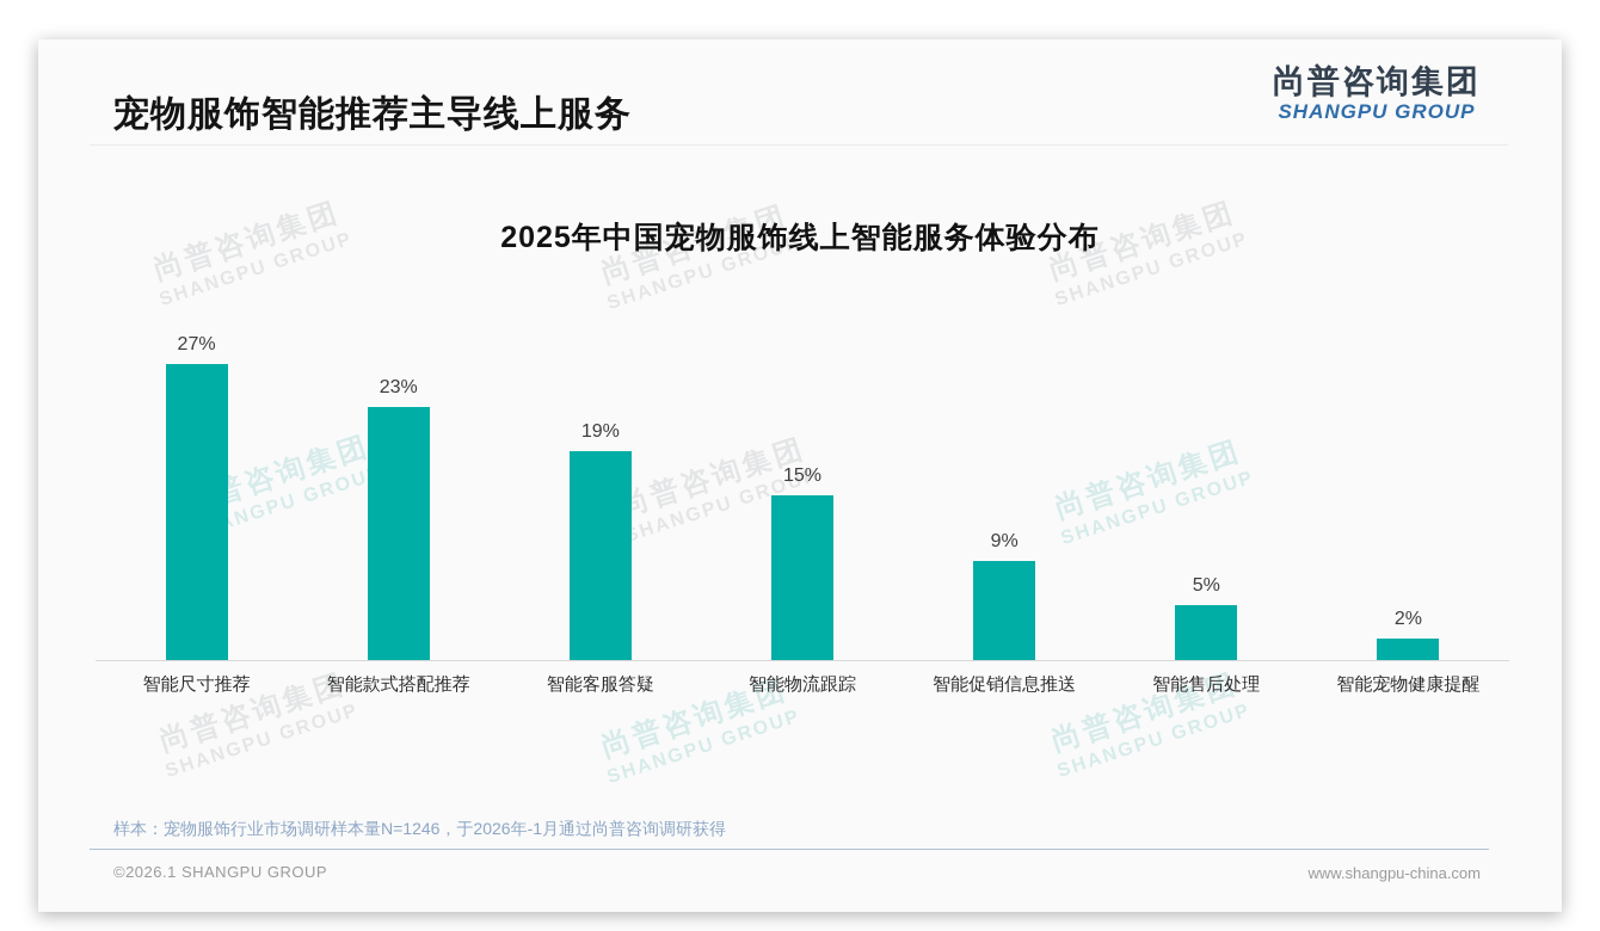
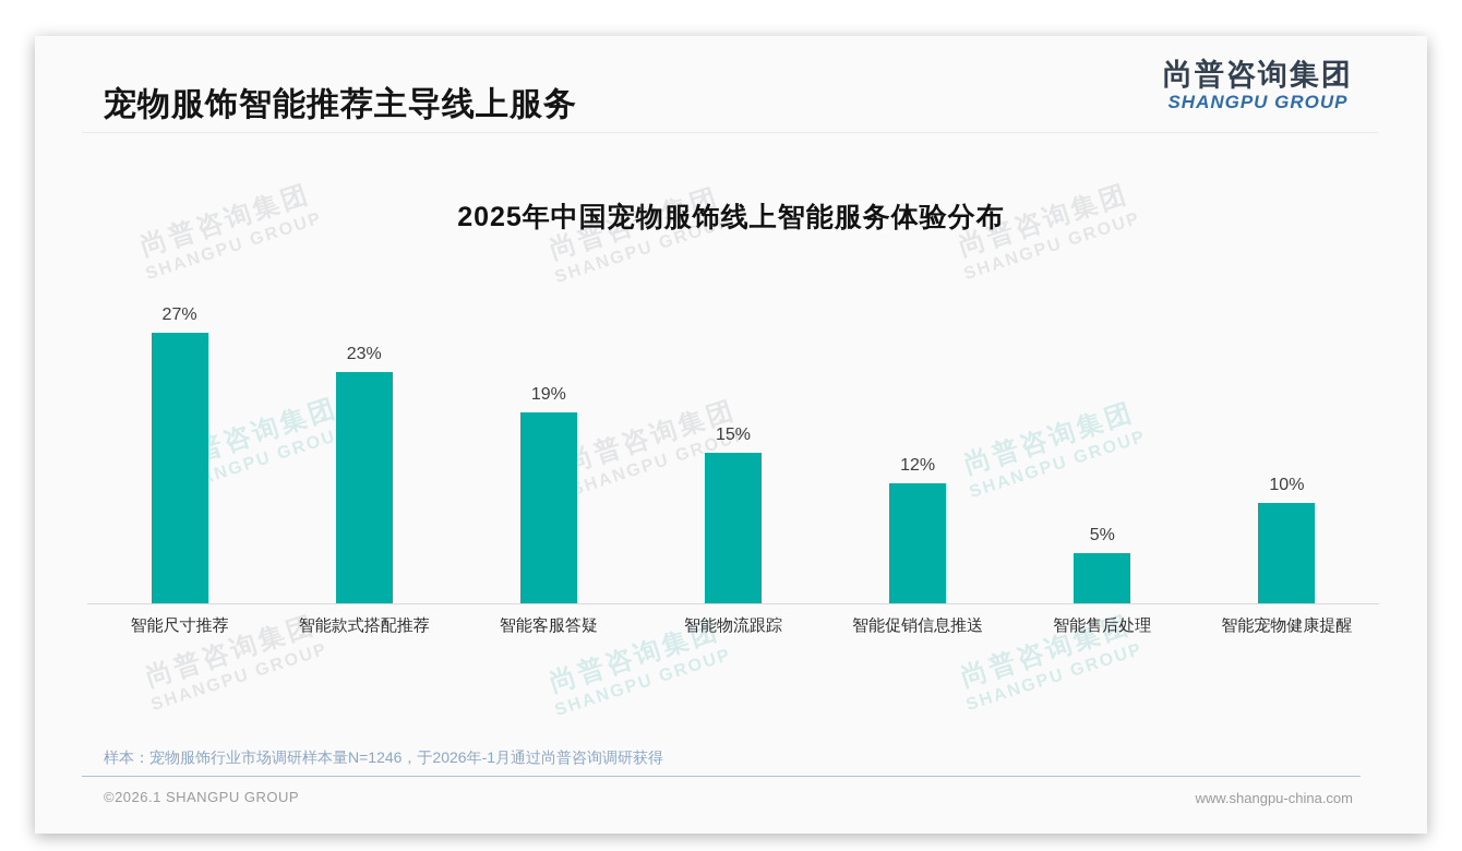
智能促销信息推送: 9% -> 12%
智能宠物健康提醒: 2% -> 10%
